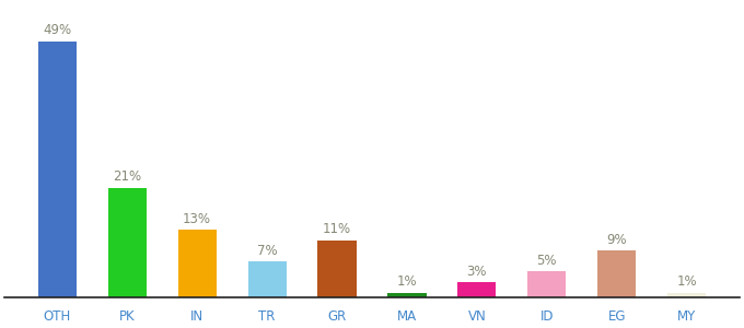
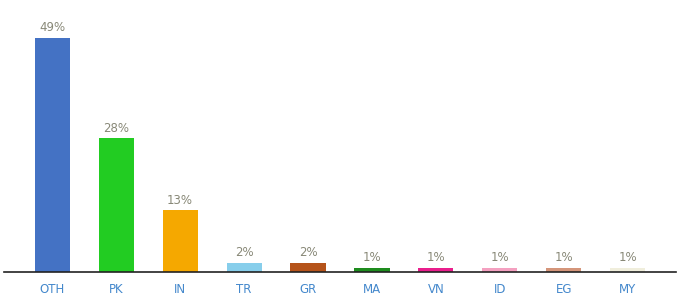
PK: 21% -> 28%
TR: 7% -> 2%
GR: 11% -> 2%
VN: 3% -> 1%
ID: 5% -> 1%
EG: 9% -> 1%
